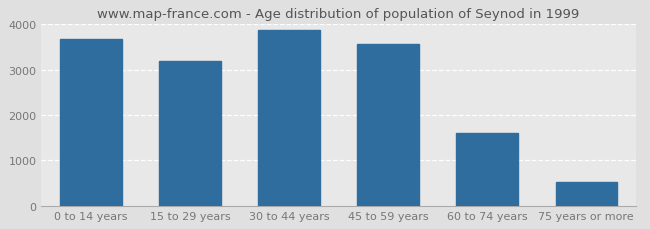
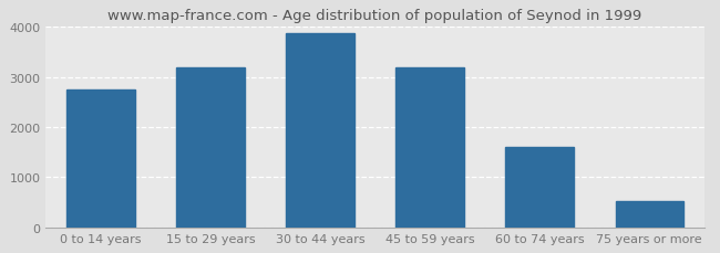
0 to 14 years: 3670 -> 2750
45 to 59 years: 3560 -> 3200
